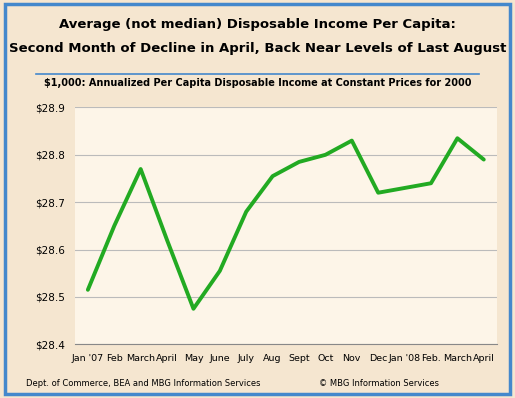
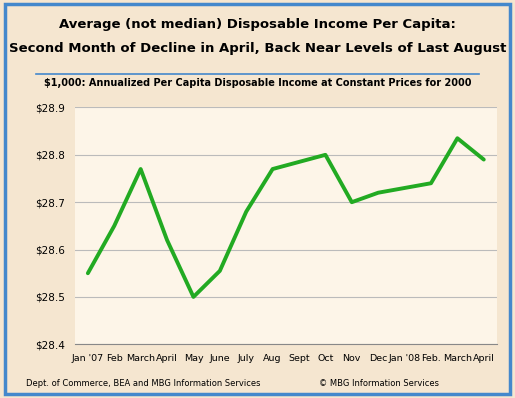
Jan '07: $28.515 -> $28.550
May: $28.475 -> $28.500
Aug: $28.755 -> $28.770
Nov: $28.830 -> $28.700
